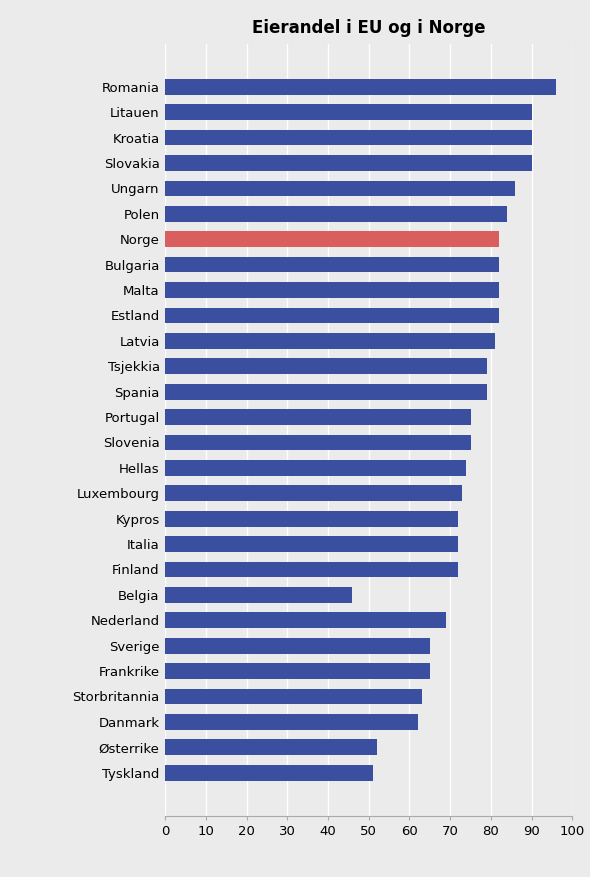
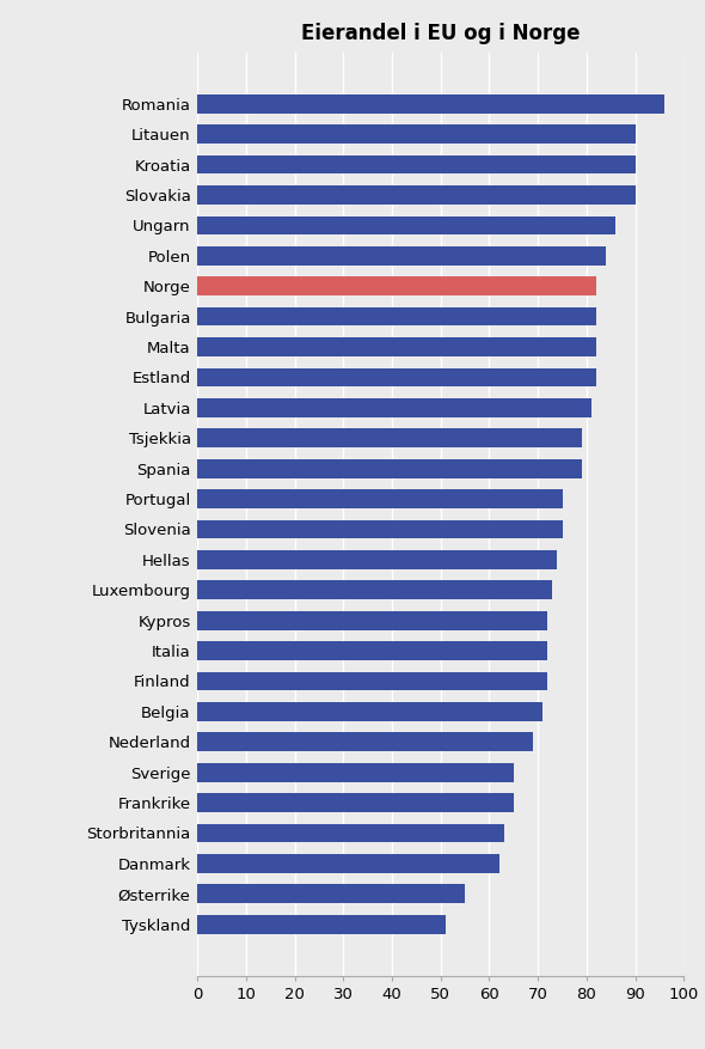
Belgia: 46 -> 71
Østerrike: 52 -> 55
